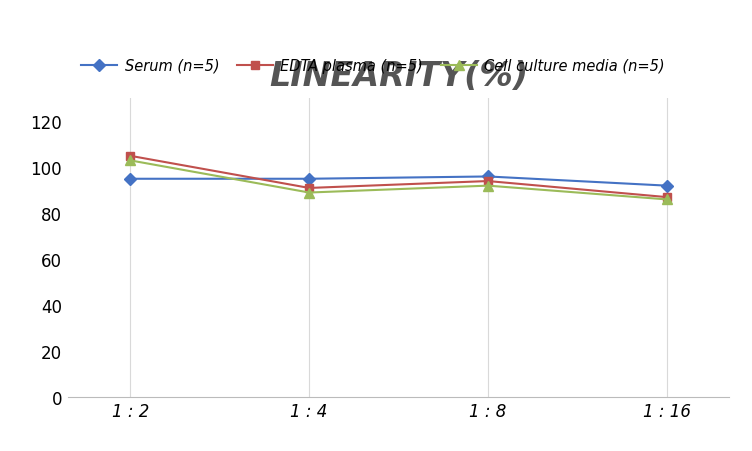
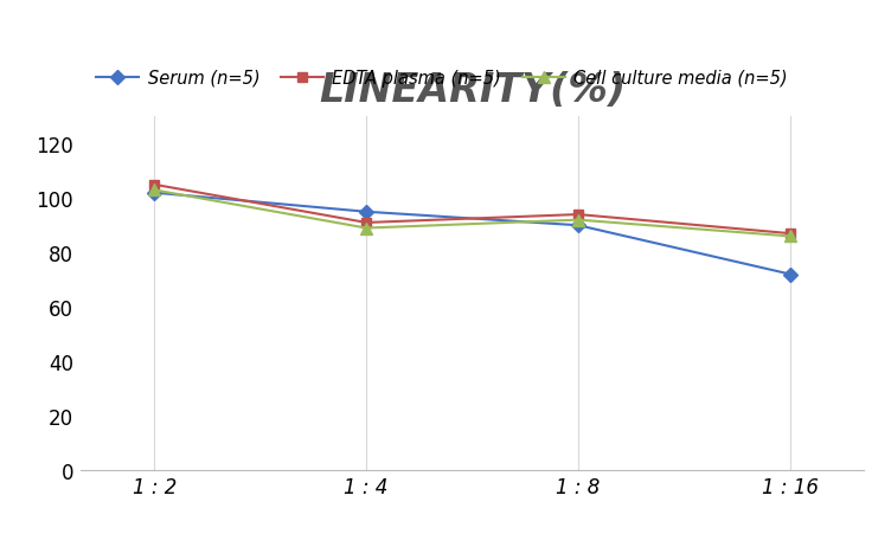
Serum (n=5)/1 : 2: 95 -> 102
Serum (n=5)/1 : 8: 96 -> 90
Serum (n=5)/1 : 16: 92 -> 72
